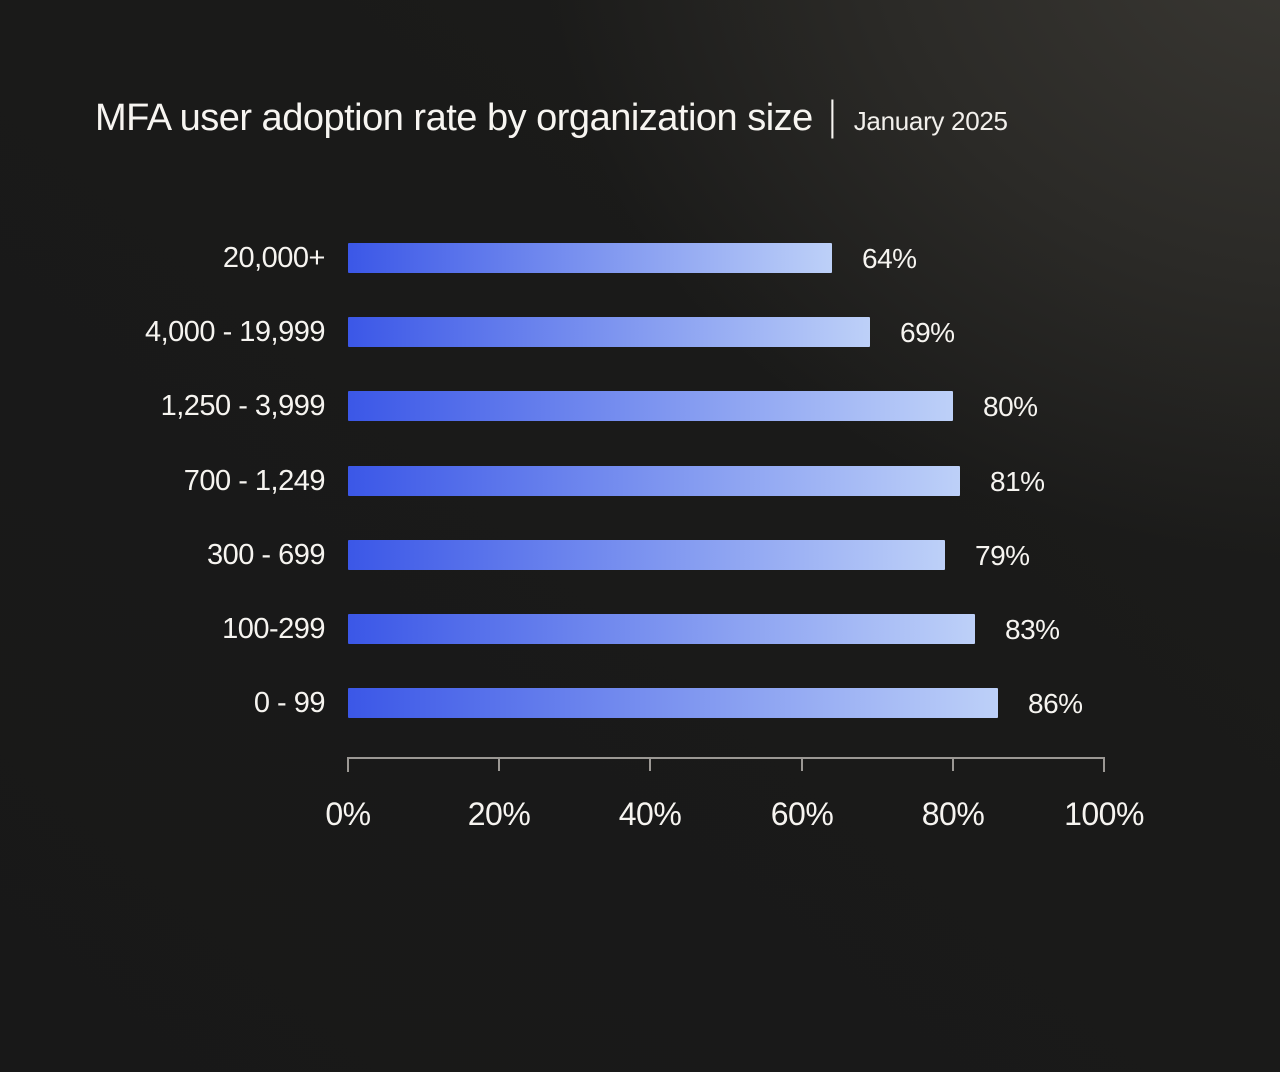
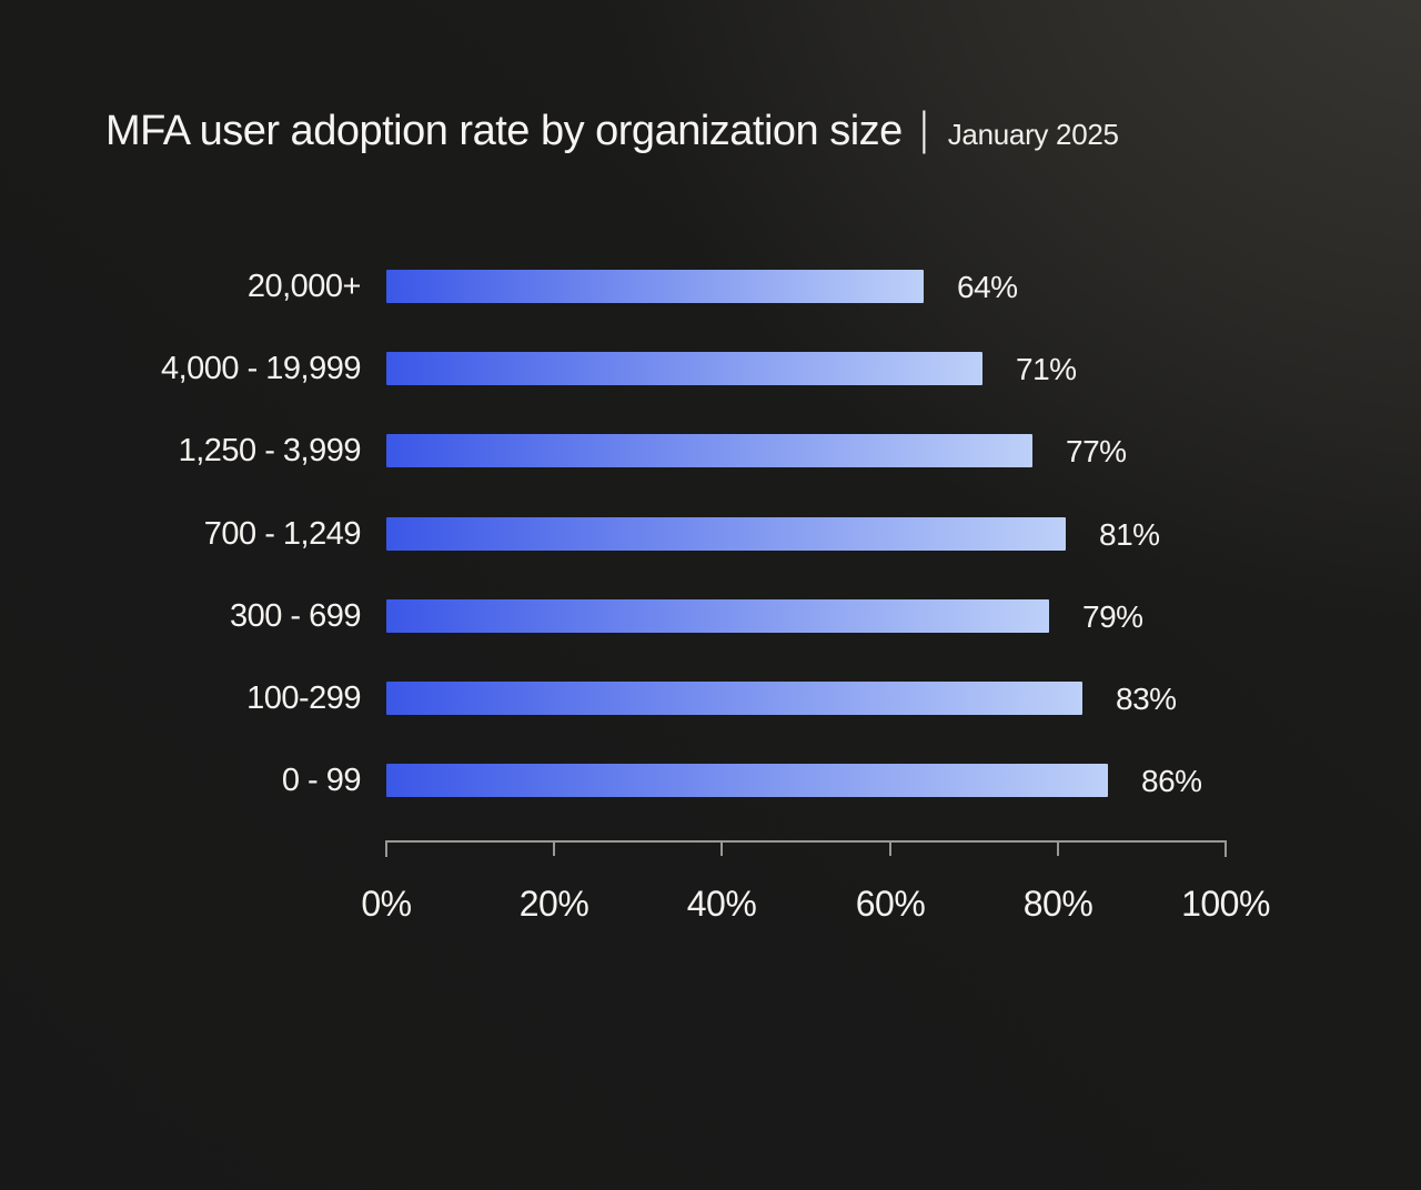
4,000 - 19,999: 69% -> 71%
1,250 - 3,999: 80% -> 77%
